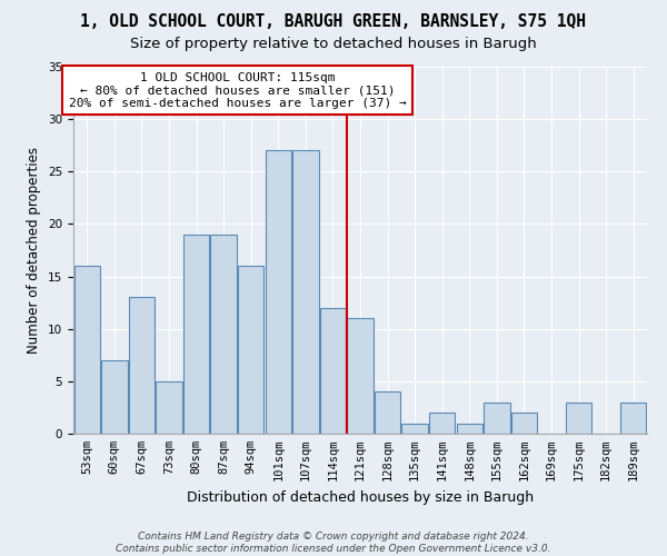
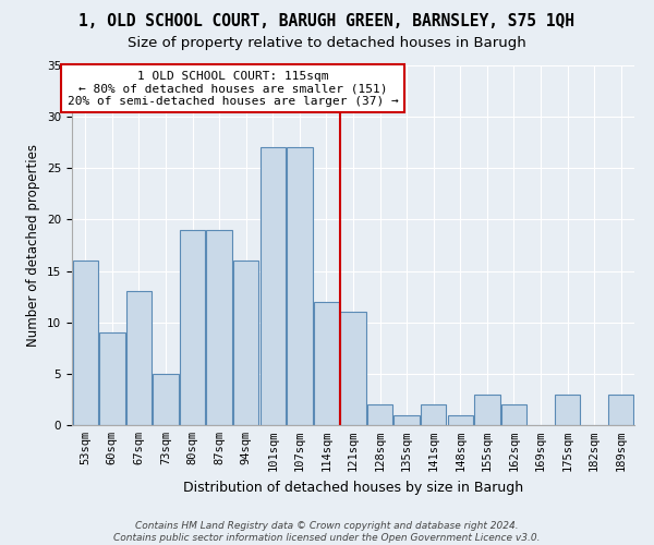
60sqm: 7 -> 9
128sqm: 4 -> 2
